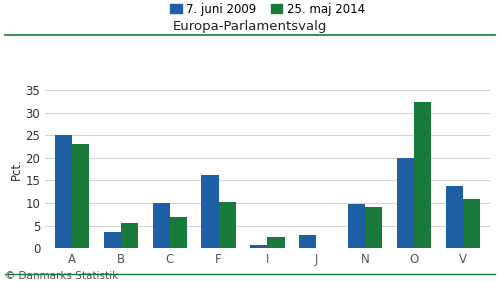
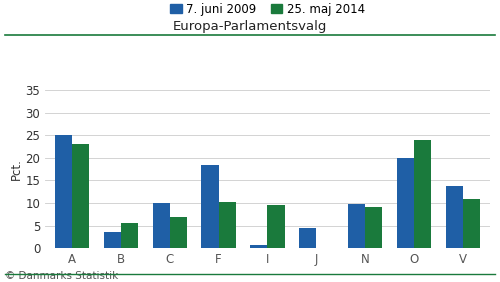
7. juni 2009/F: 16.3 -> 18.5
25. maj 2014/I: 2.4 -> 9.5
7. juni 2009/J: 2.9 -> 4.5
25. maj 2014/O: 32.3 -> 24.0
